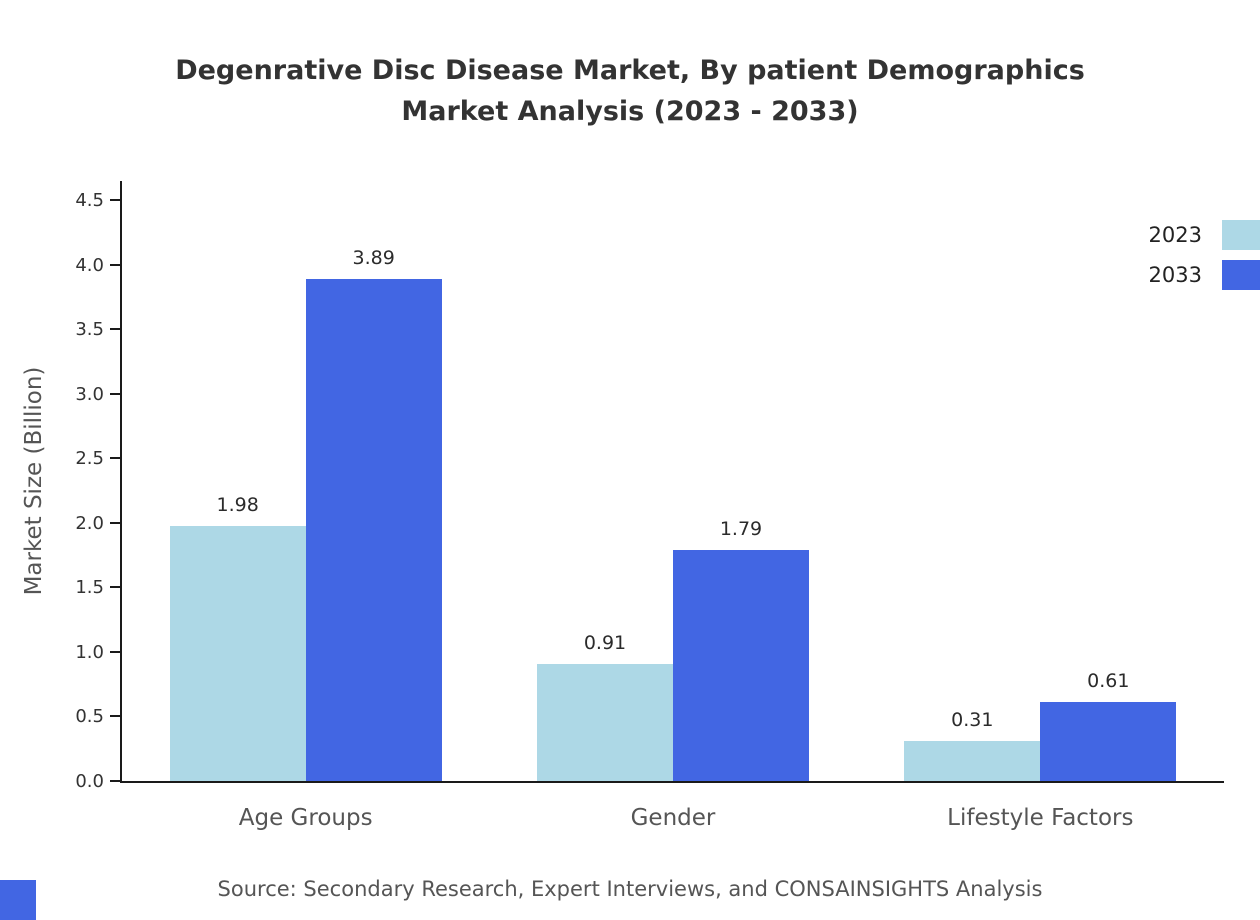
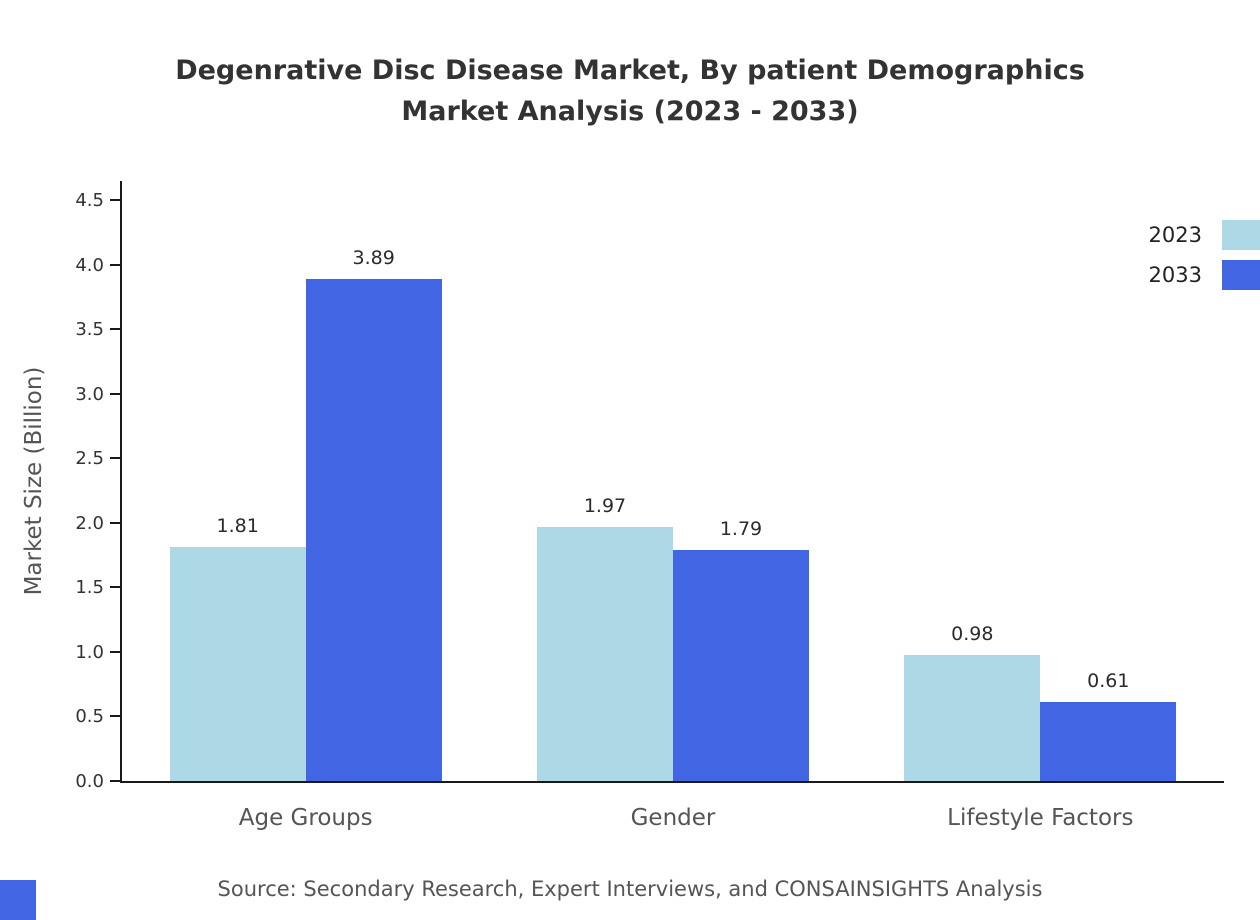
2023/Age Groups: 1.98 -> 1.81
2023/Gender: 0.91 -> 1.97
2023/Lifestyle Factors: 0.31 -> 0.98
